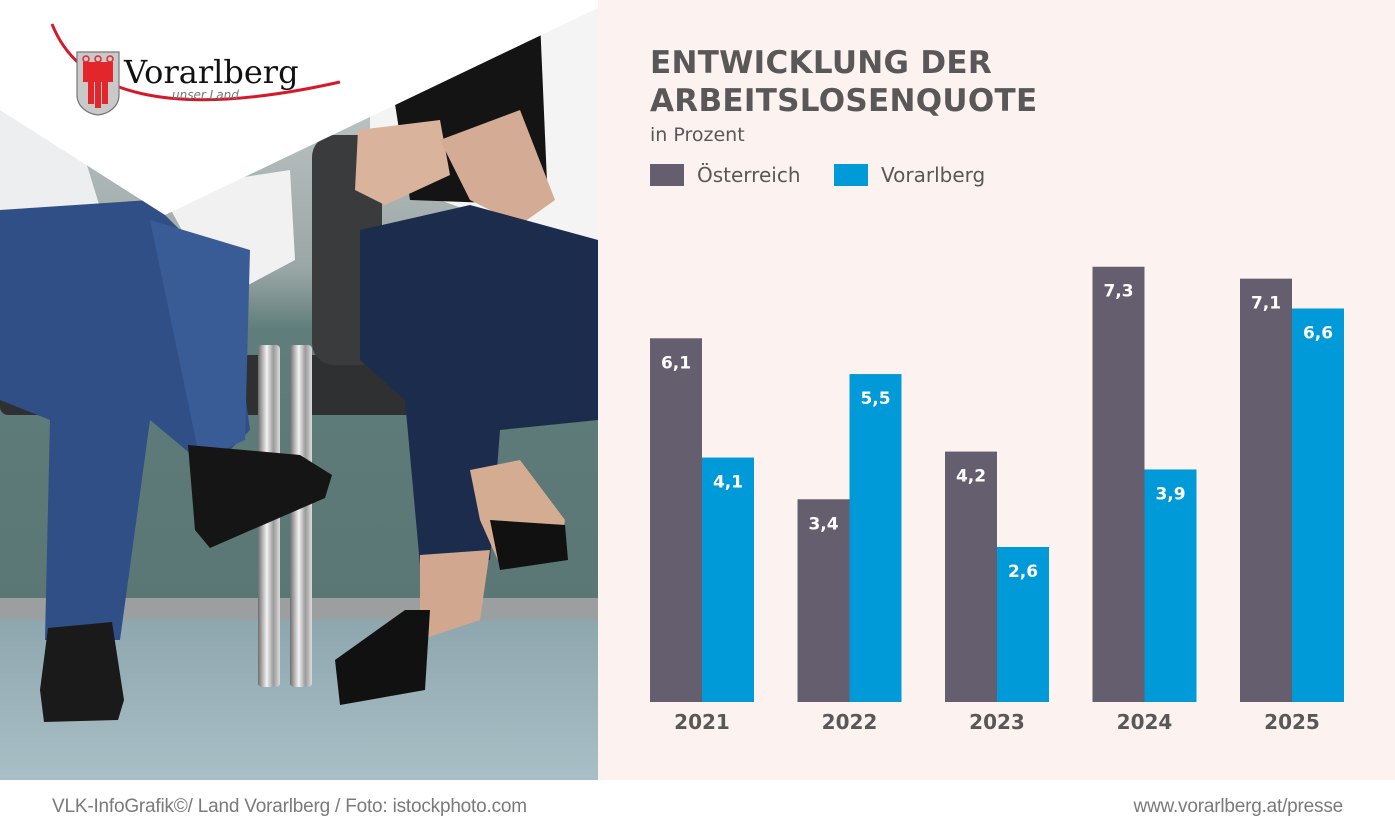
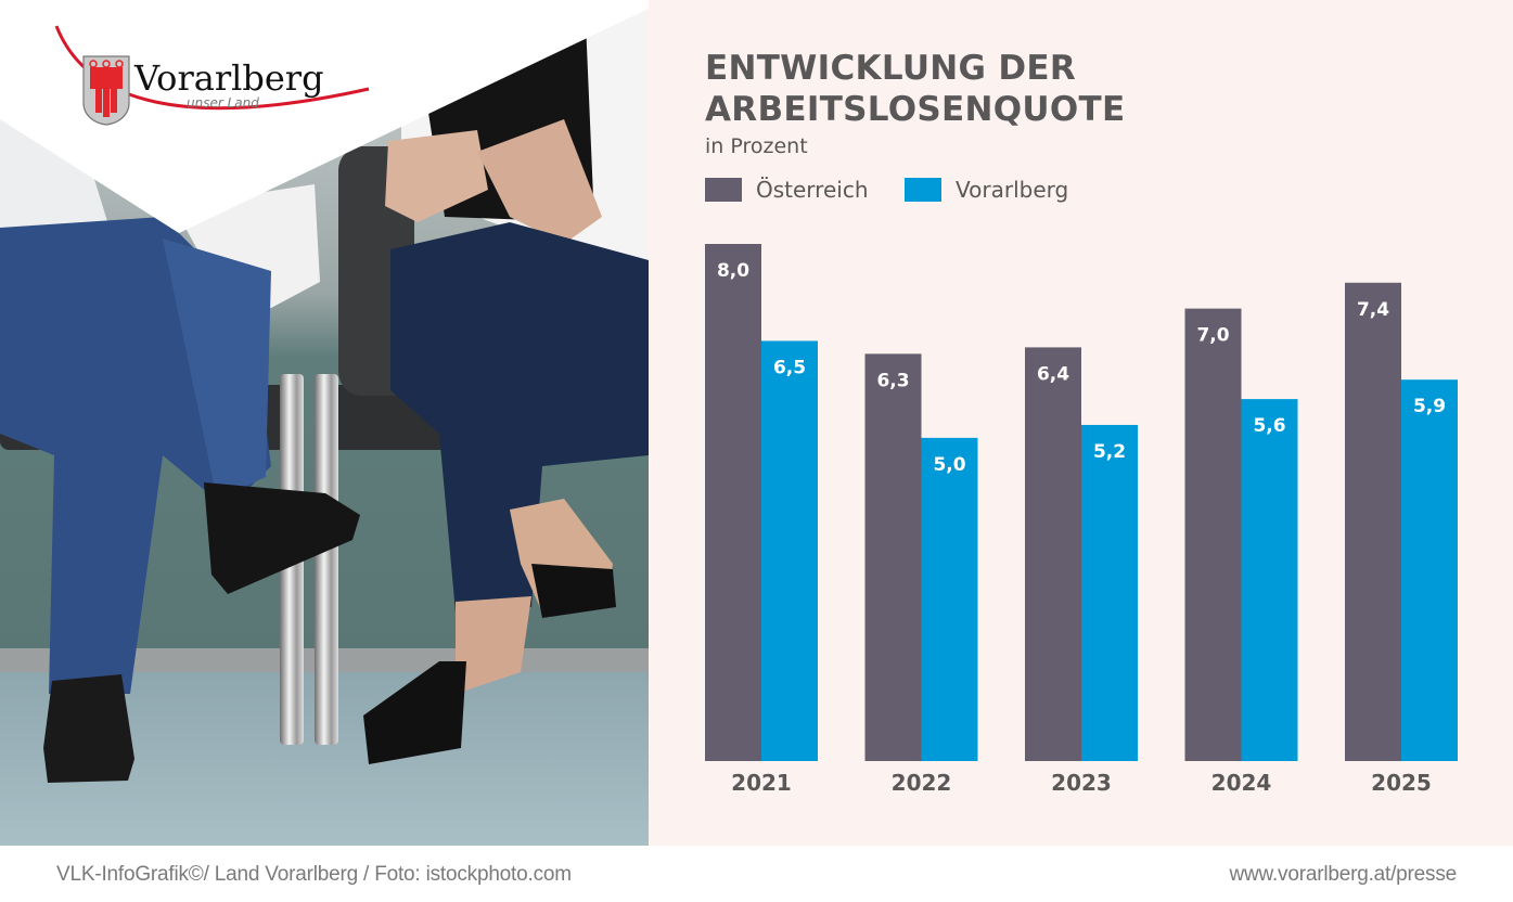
Österreich/2021: 6,1 -> 8,0
Vorarlberg/2021: 4,1 -> 6,5
Österreich/2022: 3,4 -> 6,3
Vorarlberg/2022: 5,5 -> 5,0
Österreich/2023: 4,2 -> 6,4
Vorarlberg/2023: 2,6 -> 5,2
Österreich/2024: 7,3 -> 7,0
Vorarlberg/2024: 3,9 -> 5,6
Österreich/2025: 7,1 -> 7,4
Vorarlberg/2025: 6,6 -> 5,9
